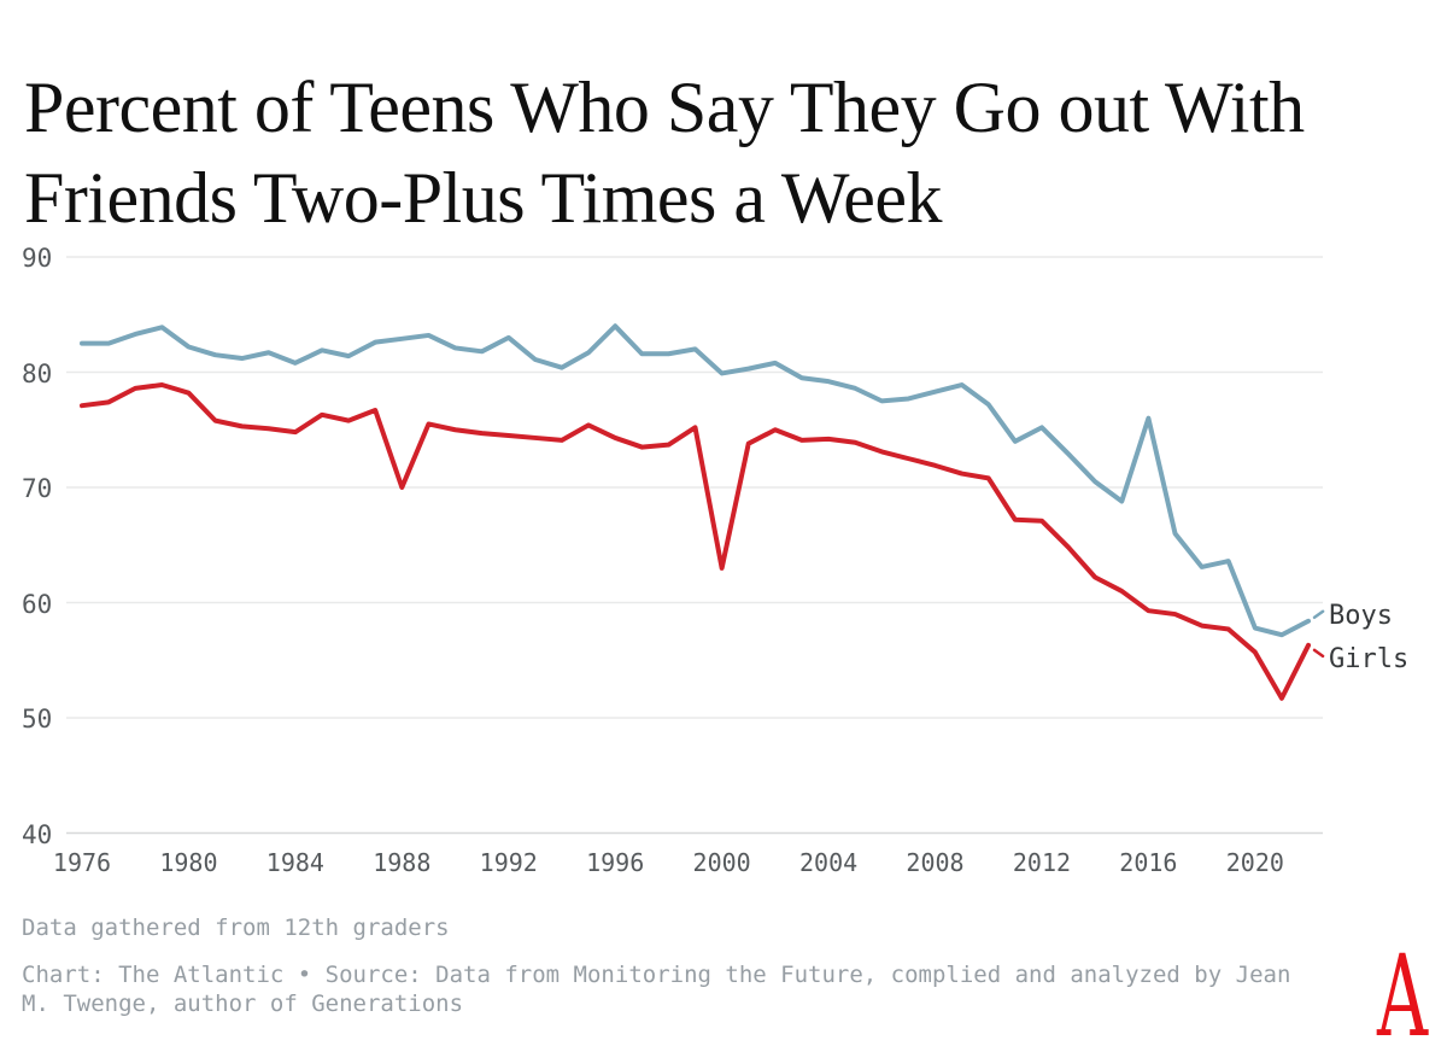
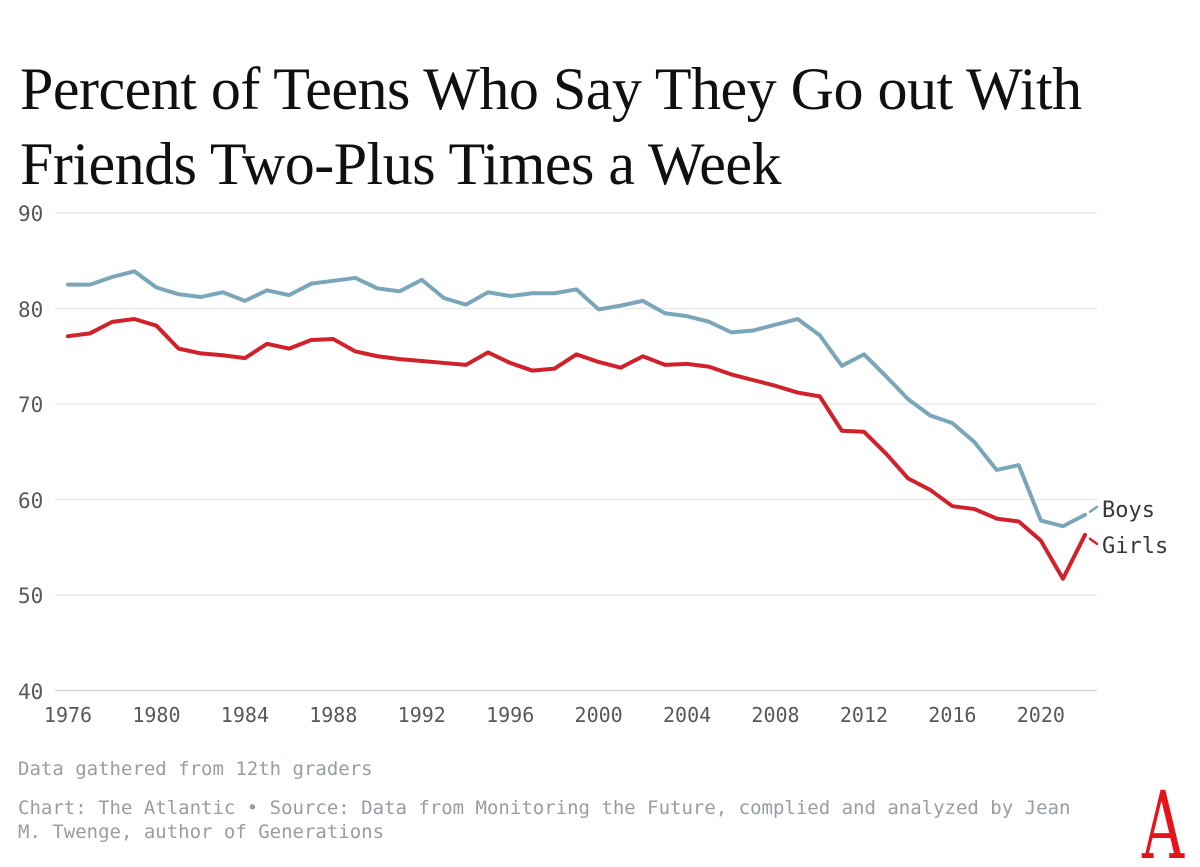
Girls/1988: 70 -> 77
Boys/1996: 84 -> 81
Girls/2000: 63 -> 74
Boys/2016: 76 -> 68
